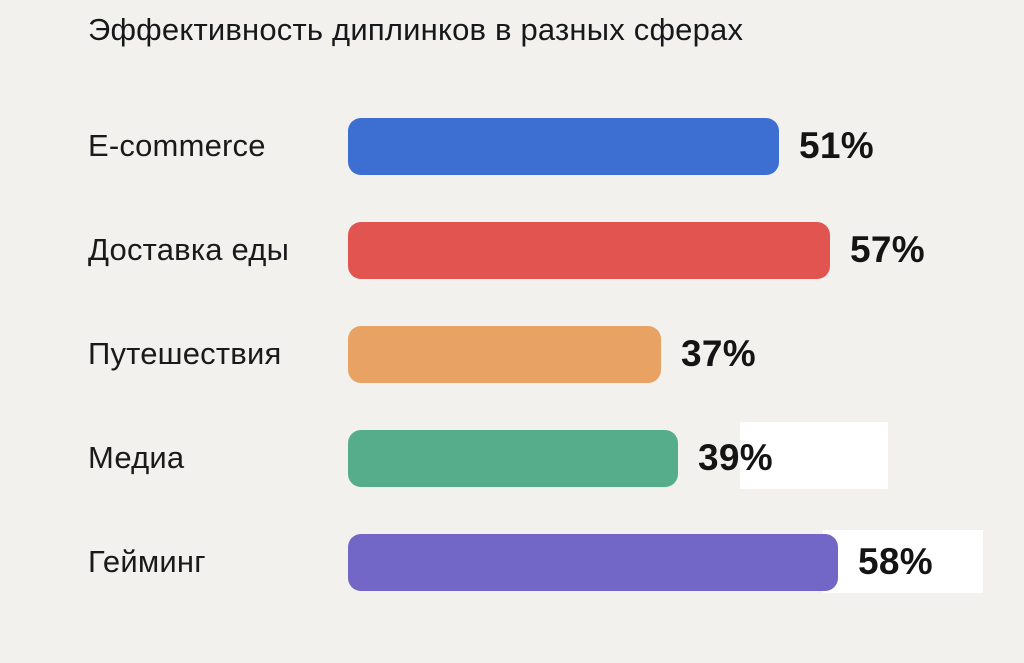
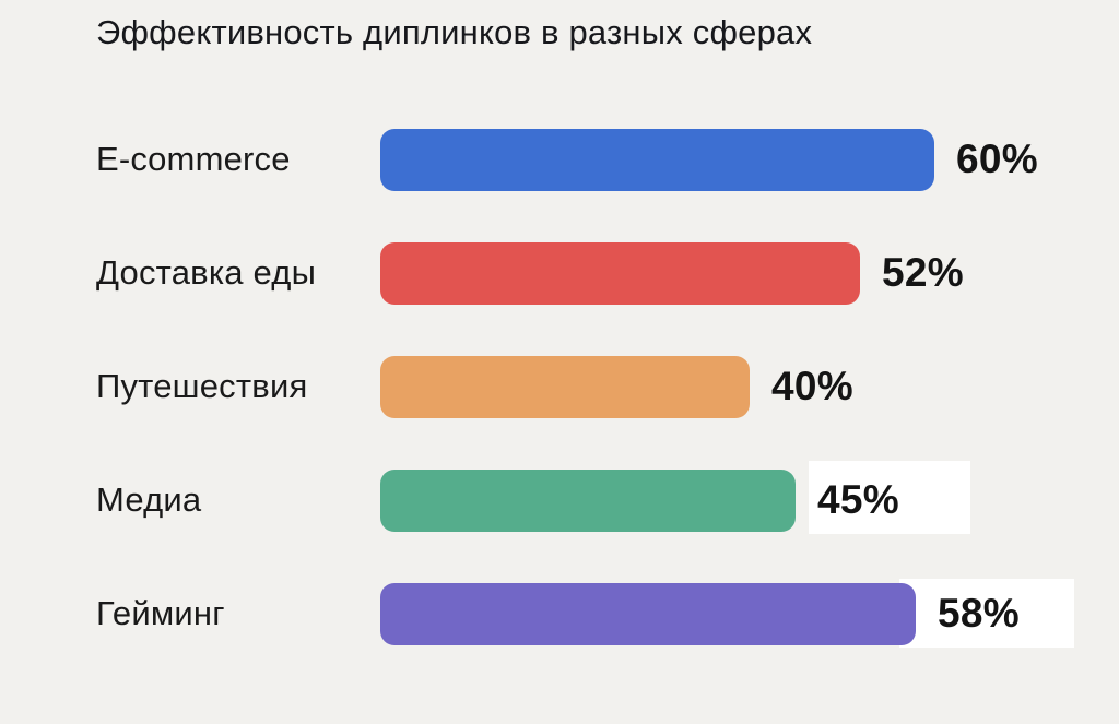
E-commerce: 51% -> 60%
Доставка еды: 57% -> 52%
Путешествия: 37% -> 40%
Медиа: 39% -> 45%
